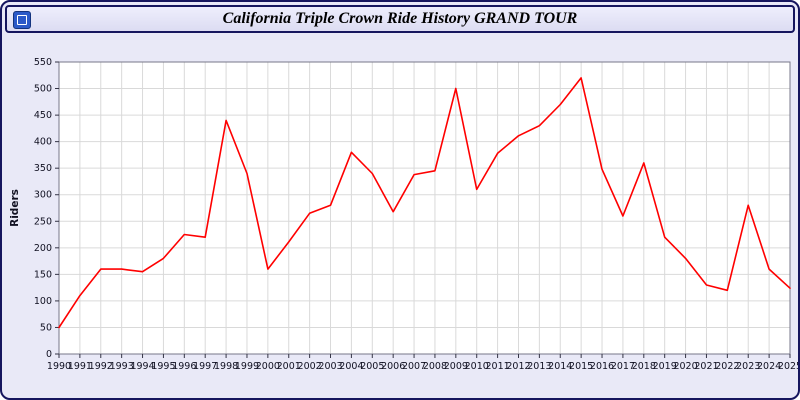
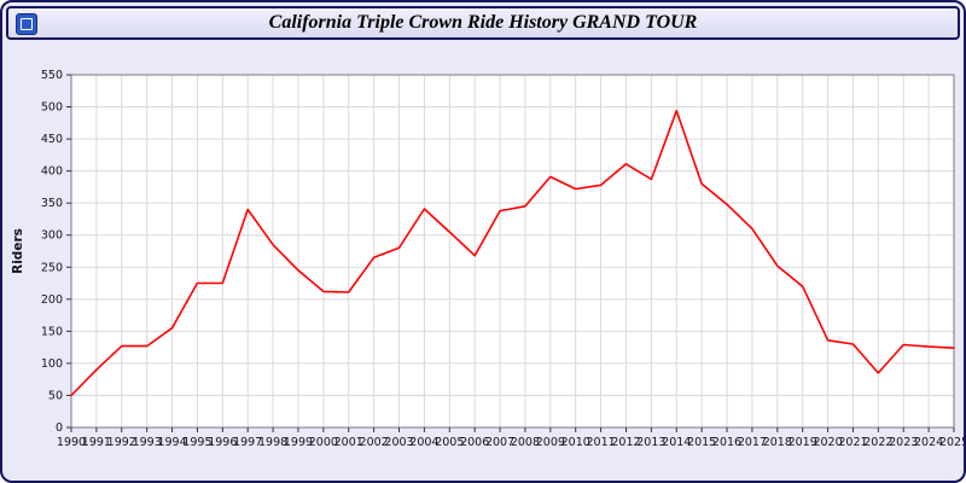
1991: 110 -> 90
1992: 160 -> 130
1993: 160 -> 130
1995: 180 -> 220
1997: 220 -> 340
1998: 440 -> 280
1999: 340 -> 240
2000: 160 -> 210
2004: 380 -> 340
2005: 340 -> 300
2009: 500 -> 390
2010: 310 -> 370
2013: 430 -> 390
2014: 470 -> 490
2015: 520 -> 380
2017: 260 -> 310
2018: 360 -> 250
2020: 180 -> 140
2022: 120 -> 80
2023: 280 -> 130
2024: 160 -> 130
